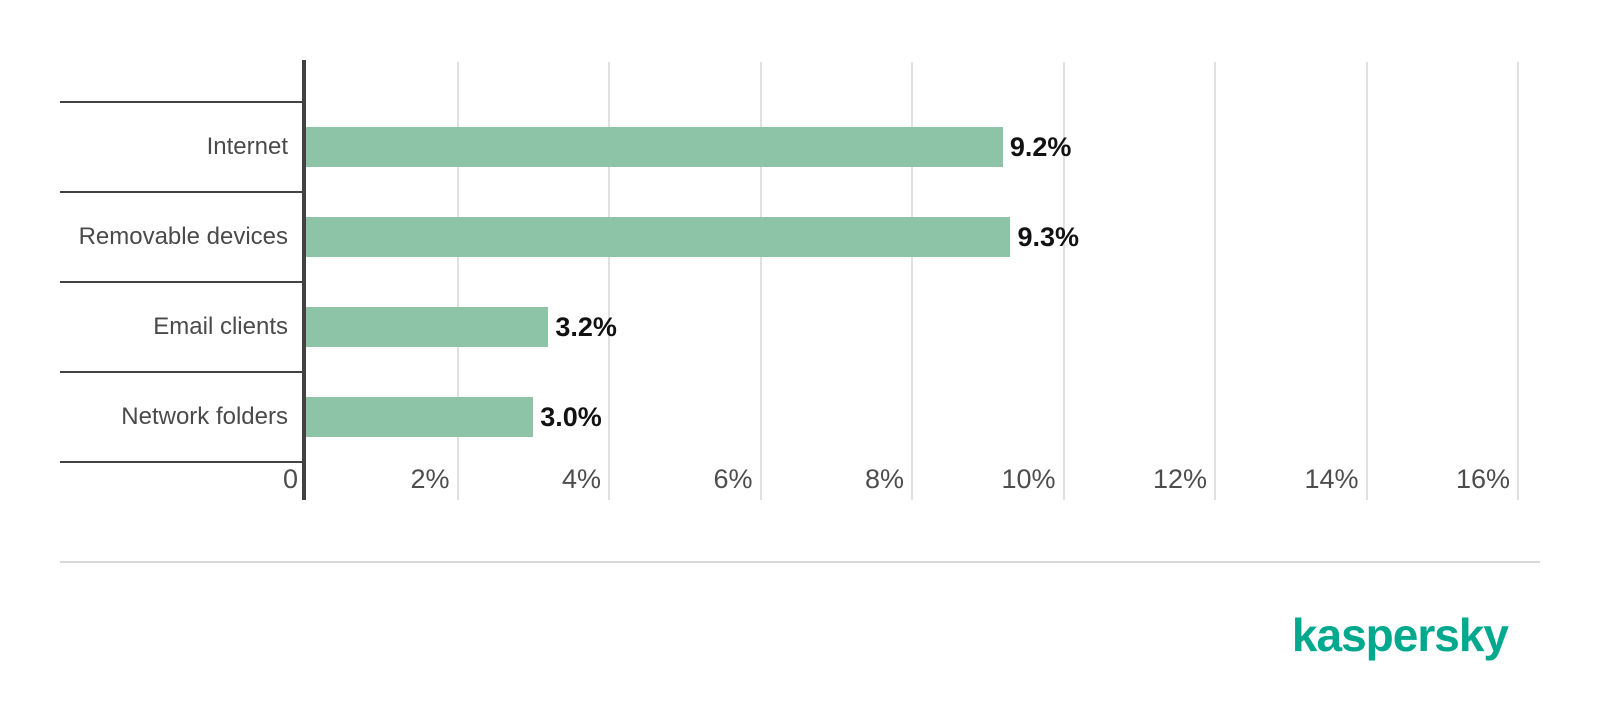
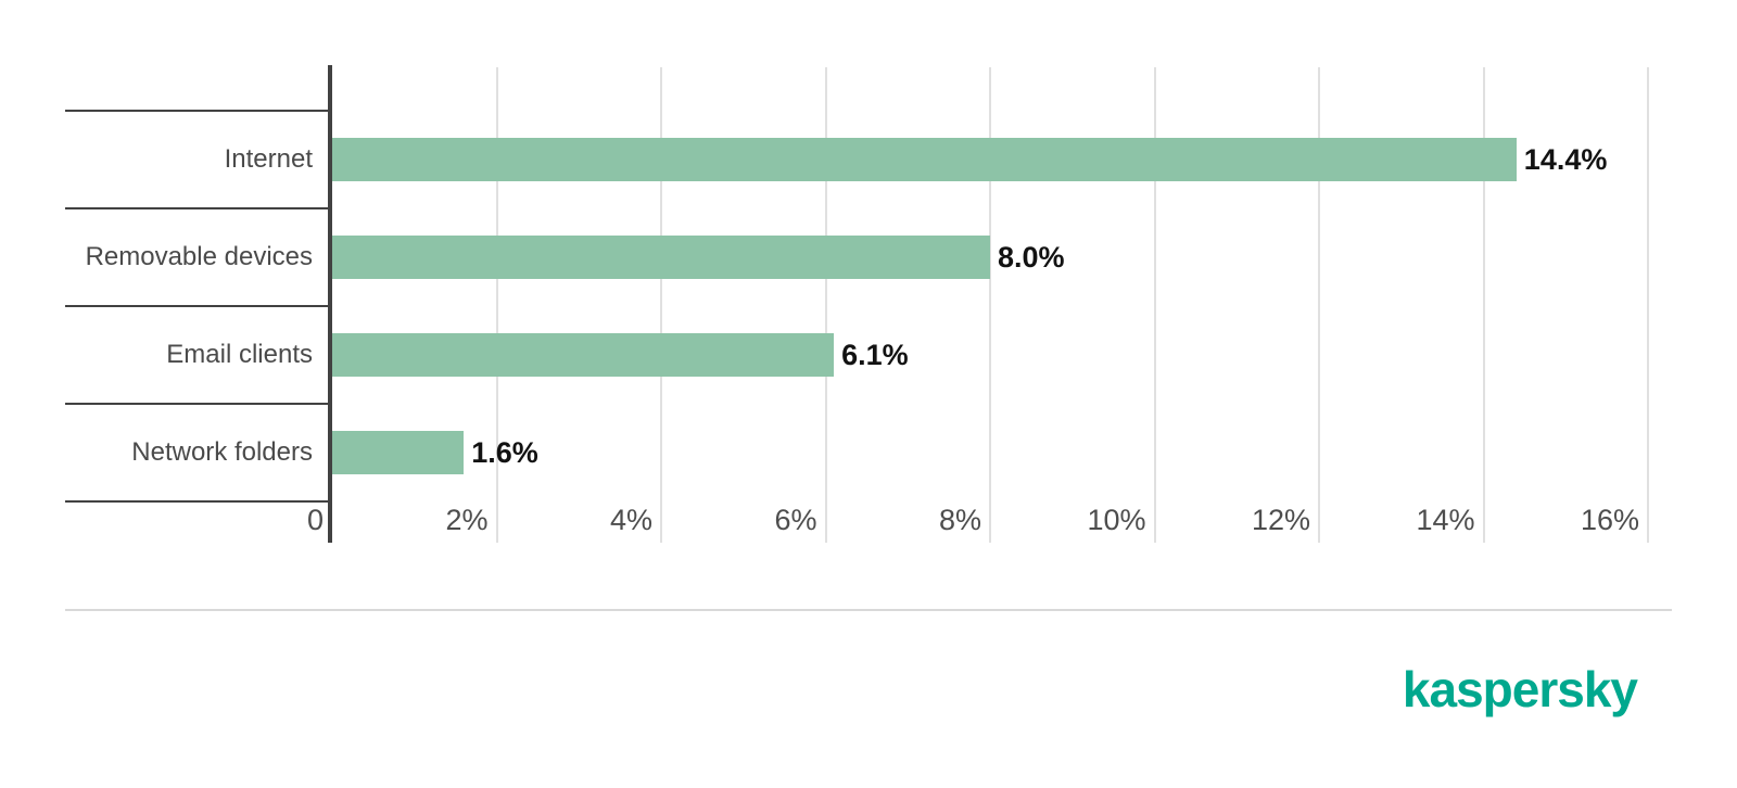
Internet: 9.2% -> 14.4%
Removable devices: 9.3% -> 8.0%
Email clients: 3.2% -> 6.1%
Network folders: 3.0% -> 1.6%
